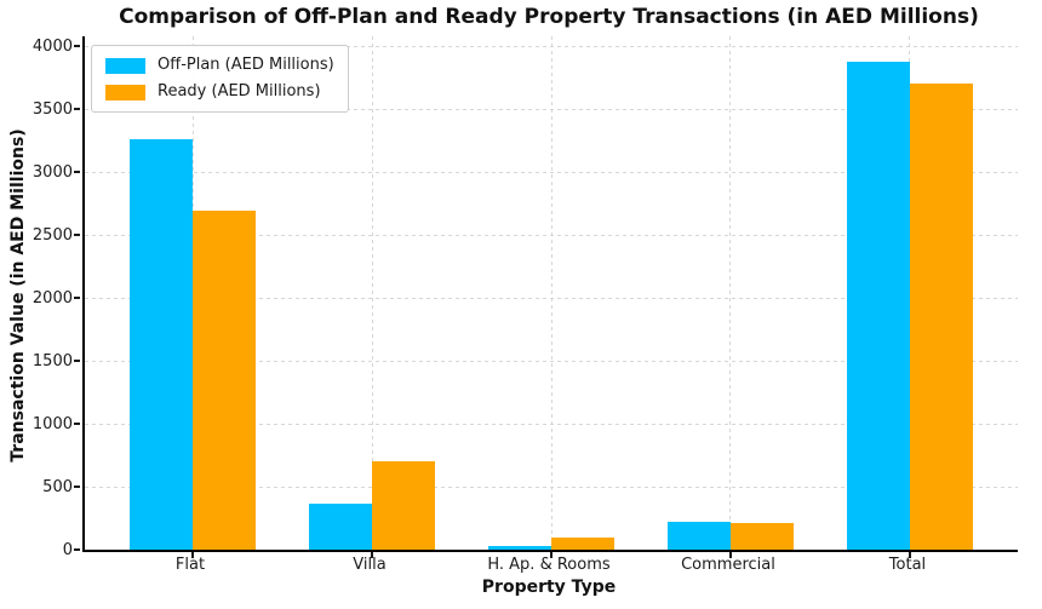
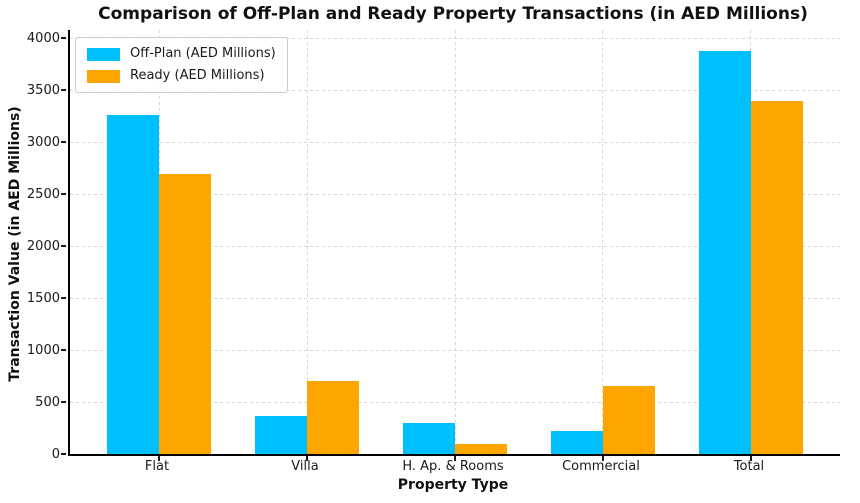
Off-Plan (AED Millions)/H. Ap. & Rooms: 20 -> 300
Ready (AED Millions)/Commercial: 210 -> 650
Ready (AED Millions)/Total: 3700 -> 3400
